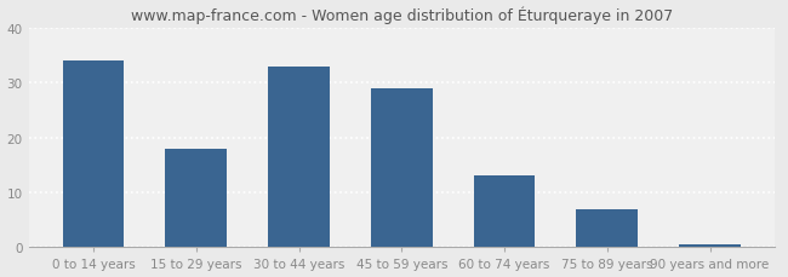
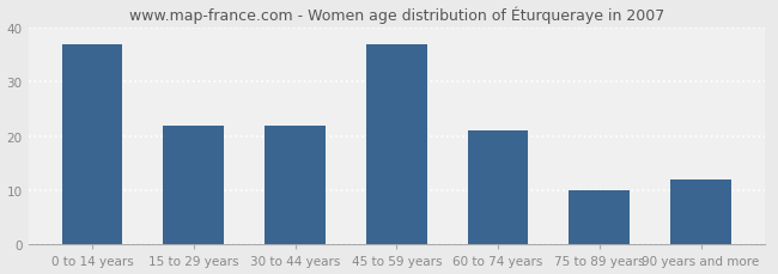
0 to 14 years: 34.0 -> 37.0
15 to 29 years: 18.0 -> 22.0
30 to 44 years: 33.0 -> 22.0
45 to 59 years: 29.0 -> 37.0
60 to 74 years: 13.0 -> 21.0
75 to 89 years: 7.0 -> 10.0
90 years and more: 0.5 -> 12.0
